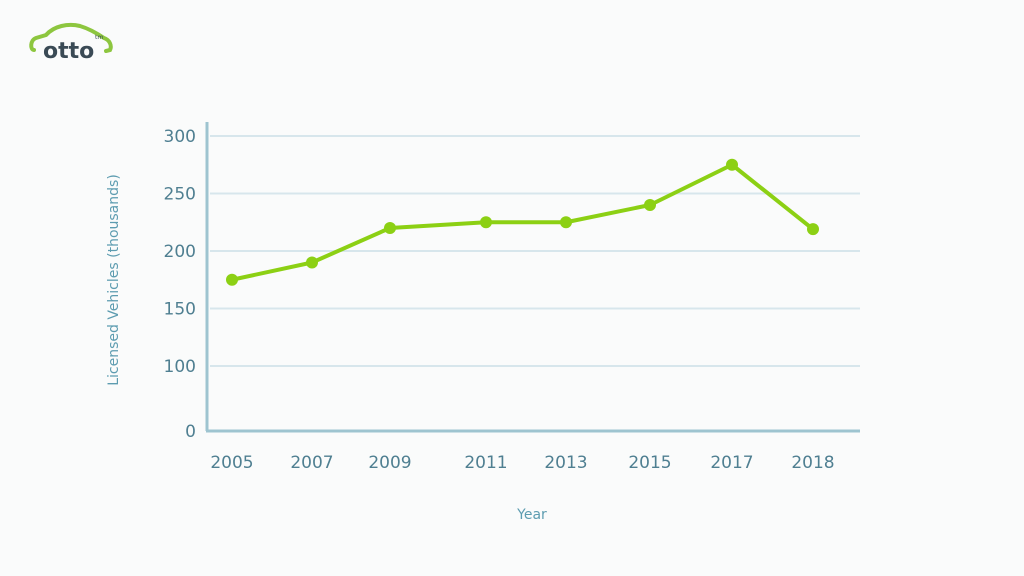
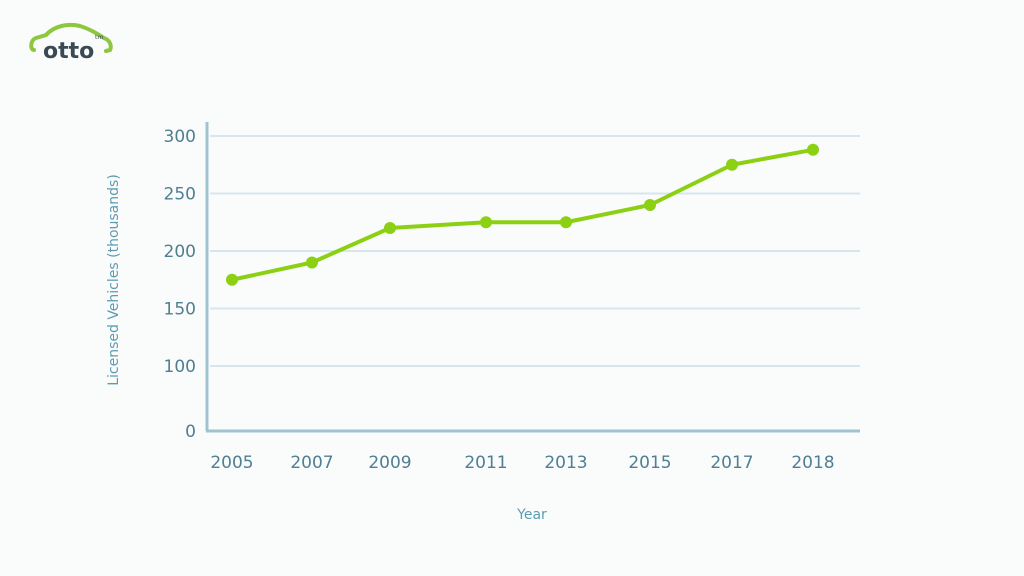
2018: 219 -> 288
